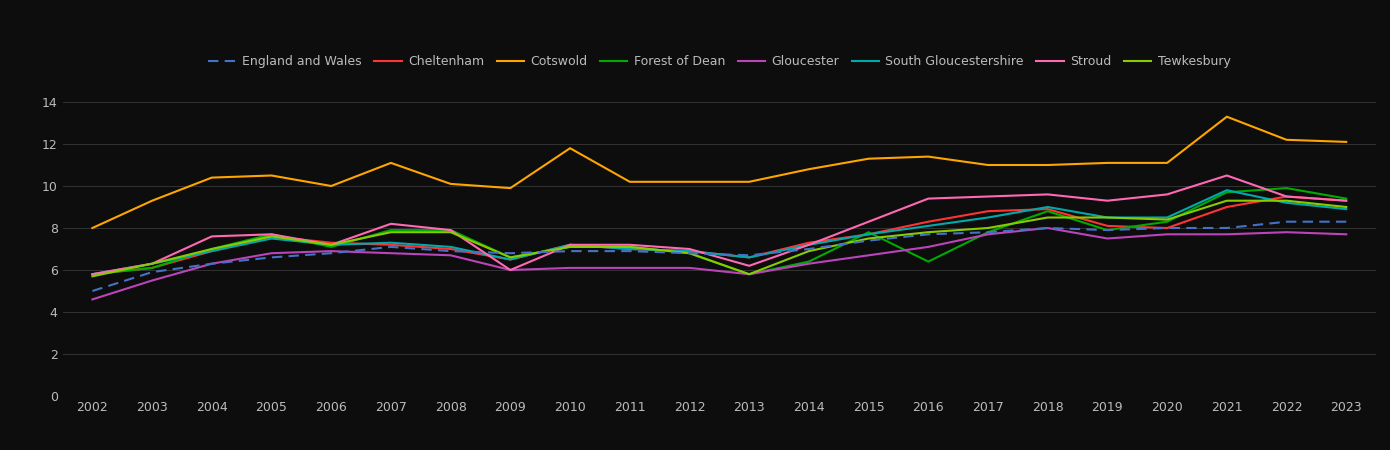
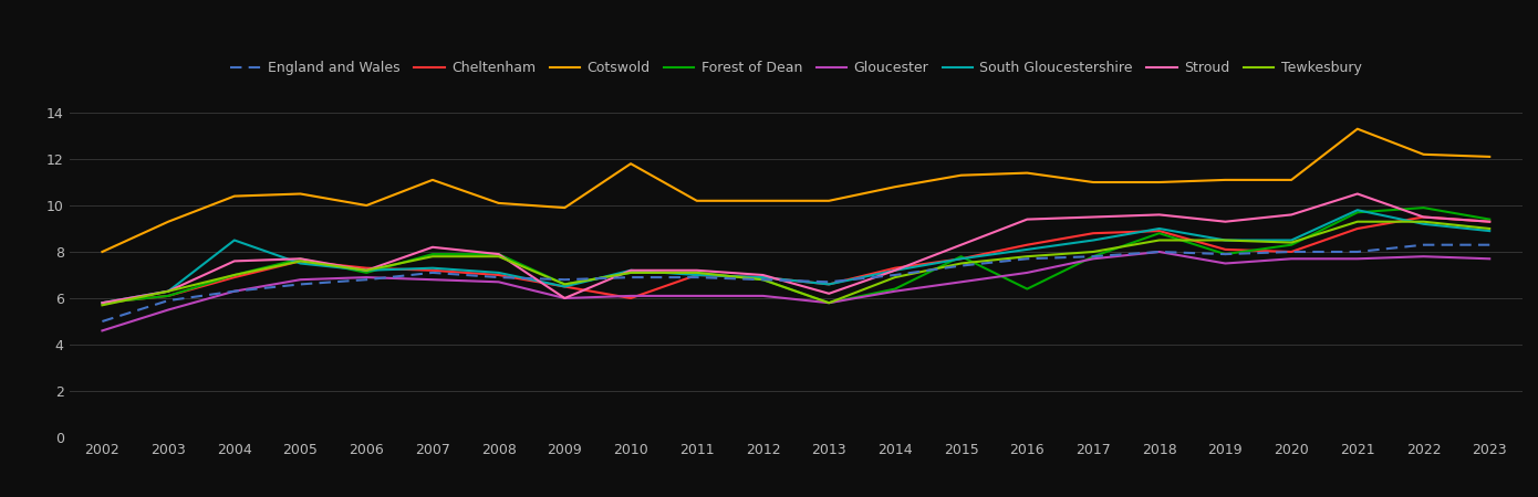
South Gloucestershire/2004: 6.9 -> 8.5
Cheltenham/2010: 7.2 -> 6.0
